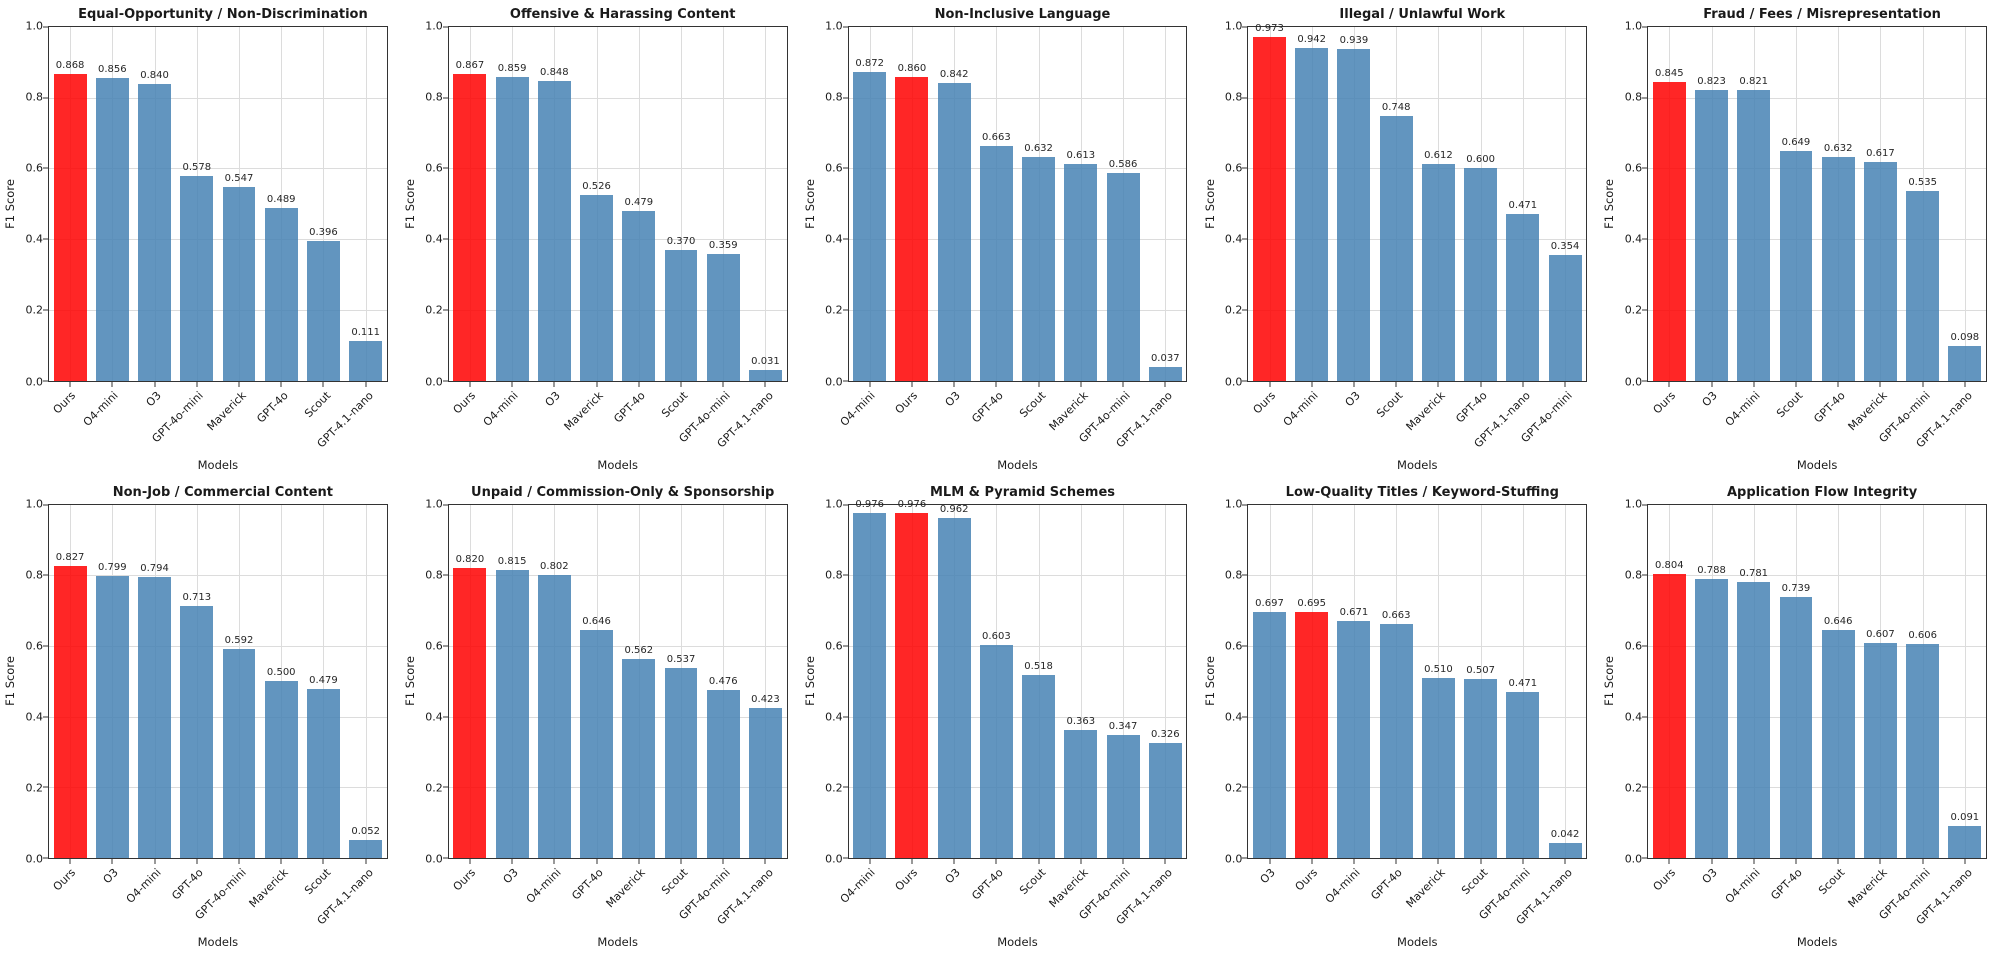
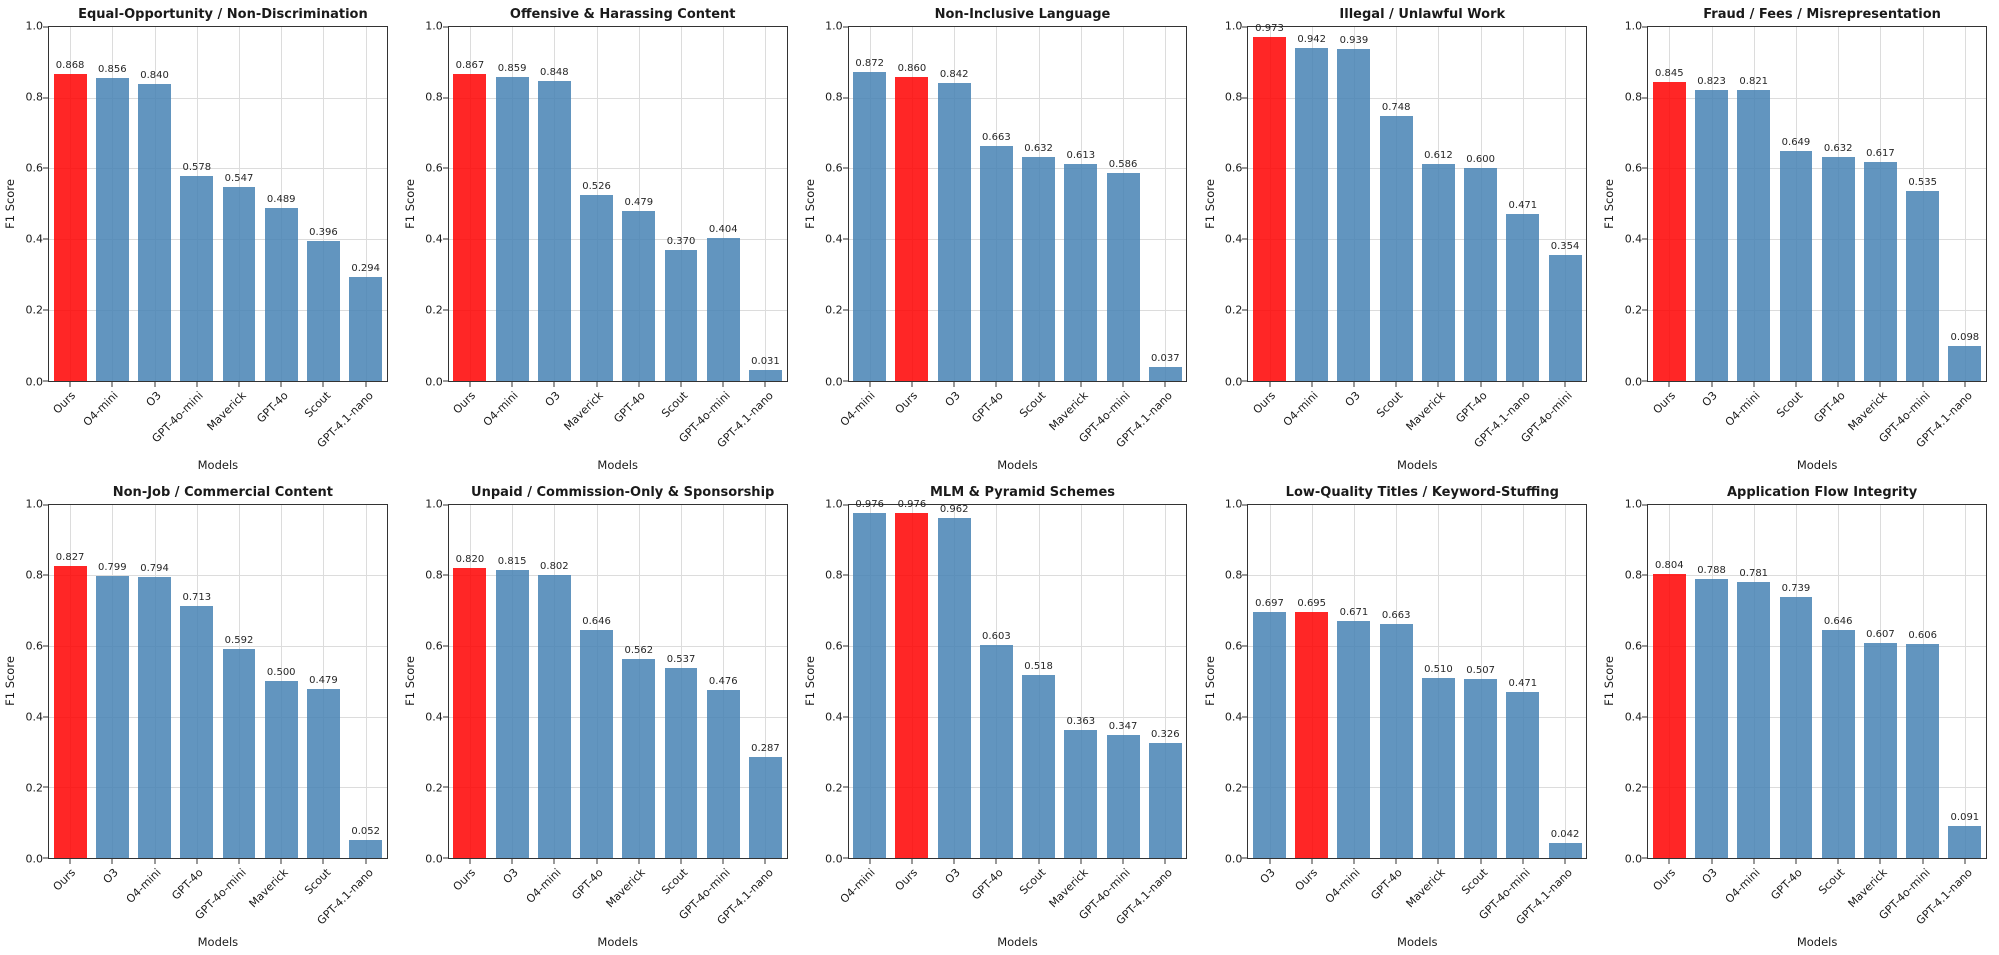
Equal-Opportunity / Non-Discrimination/GPT-4.1-nano: 0.111 -> 0.294
Offensive & Harassing Content/GPT-4o-mini: 0.359 -> 0.404
Unpaid / Commission-Only & Sponsorship/GPT-4.1-nano: 0.423 -> 0.287
